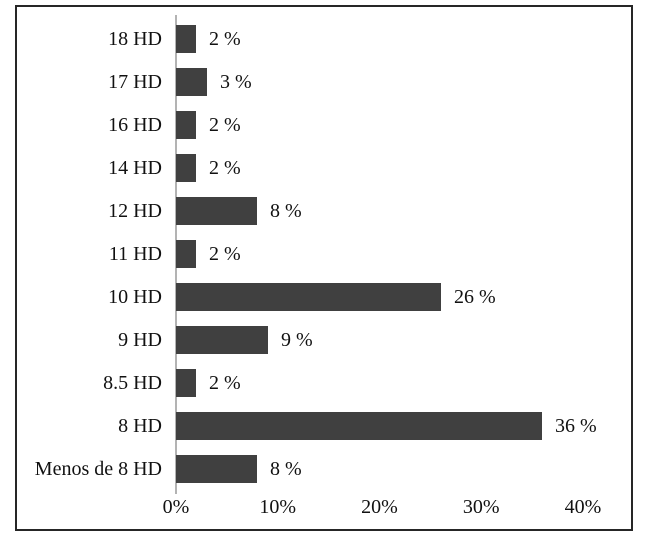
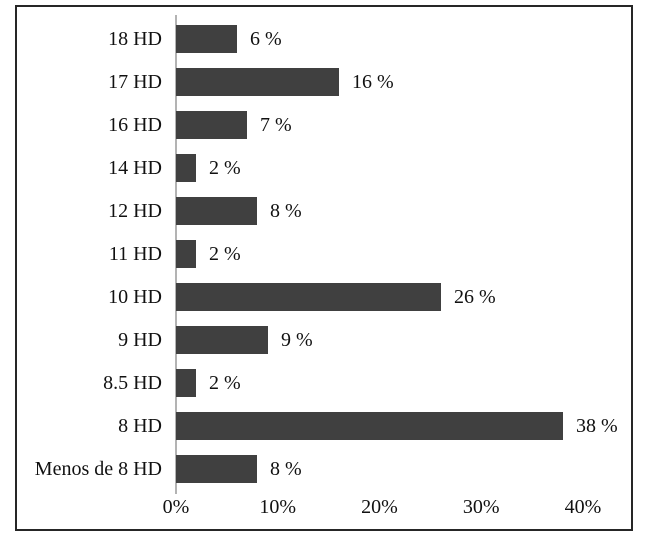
18 HD: 2 -> 6
17 HD: 3 -> 16
16 HD: 2 -> 7
8 HD: 36 -> 38
